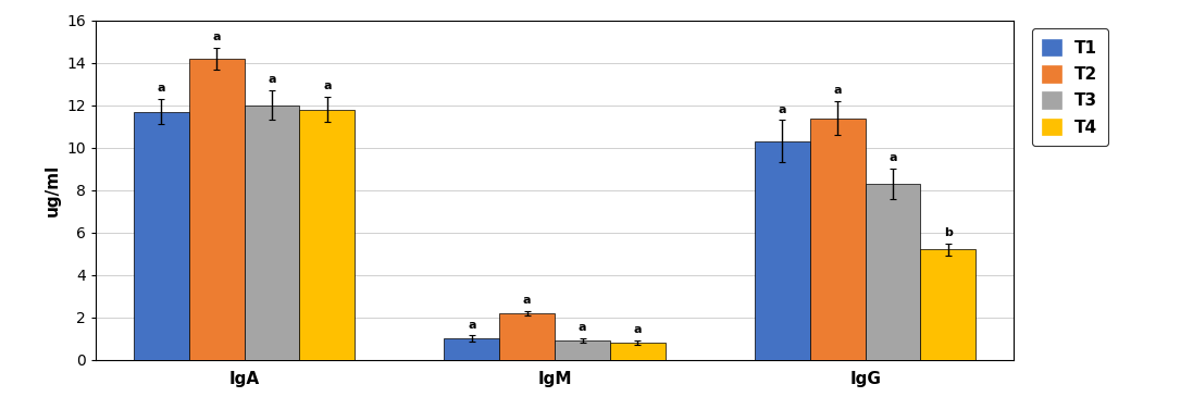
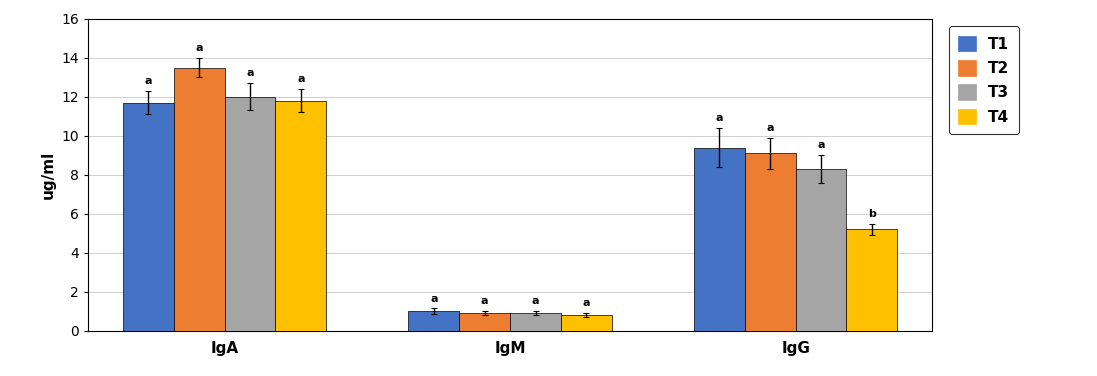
T2/IgA: 14.2 -> 13.5
T2/IgM: 2.2 -> 0.9
T1/IgG: 10.3 -> 9.4
T2/IgG: 11.4 -> 9.1
